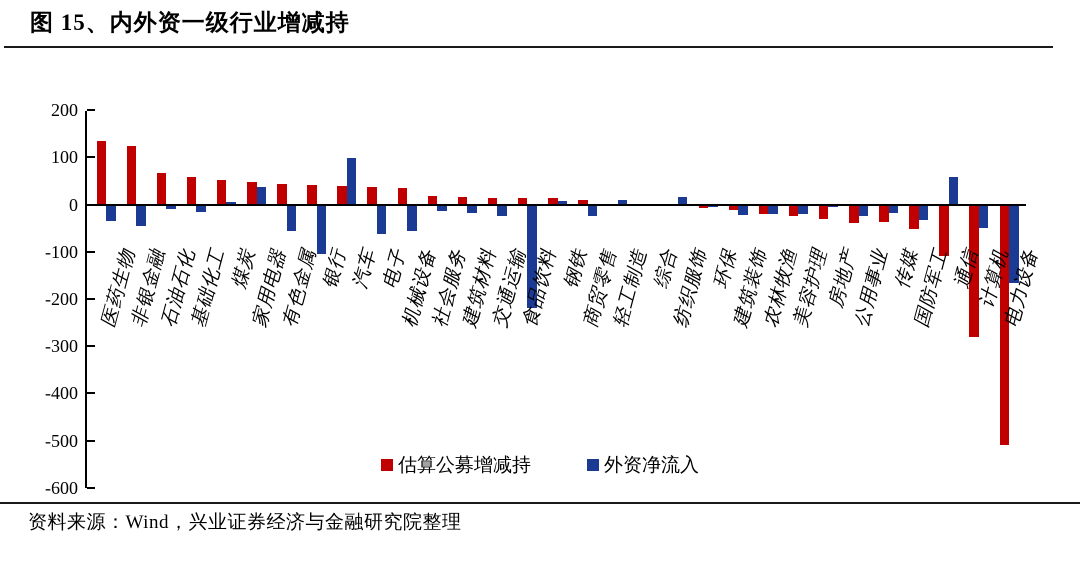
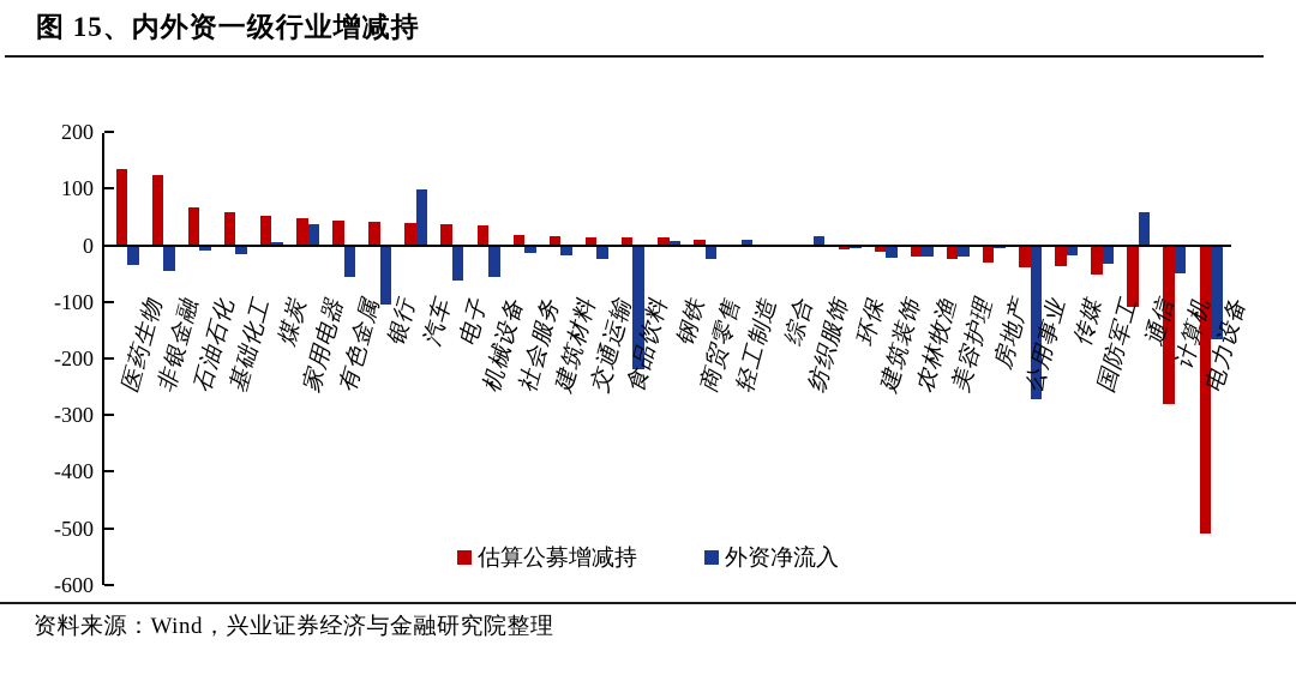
外资净流入/公用事业: -20 -> -270
